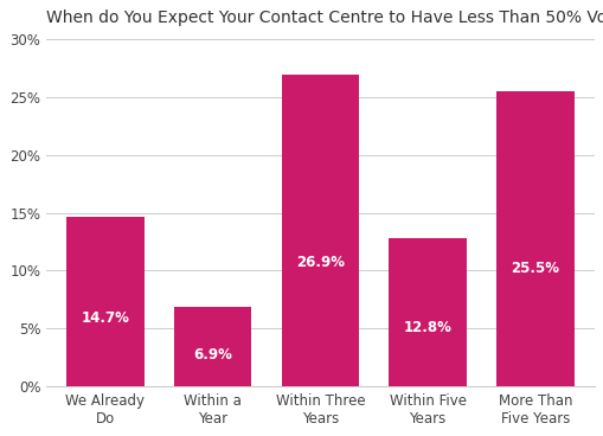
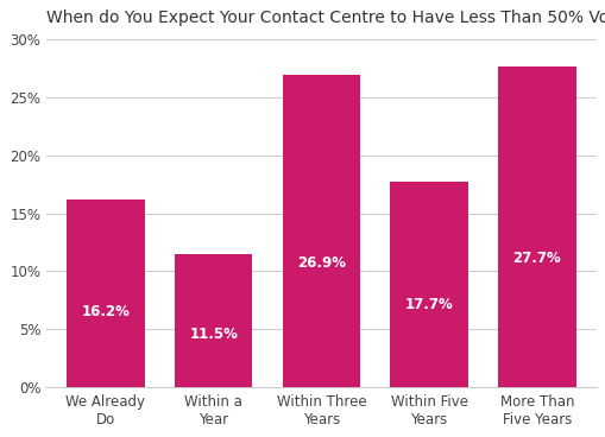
We Already Do: 14.7% -> 16.2%
Within a Year: 6.9% -> 11.5%
Within Five Years: 12.8% -> 17.7%
More Than Five Years: 25.5% -> 27.7%
